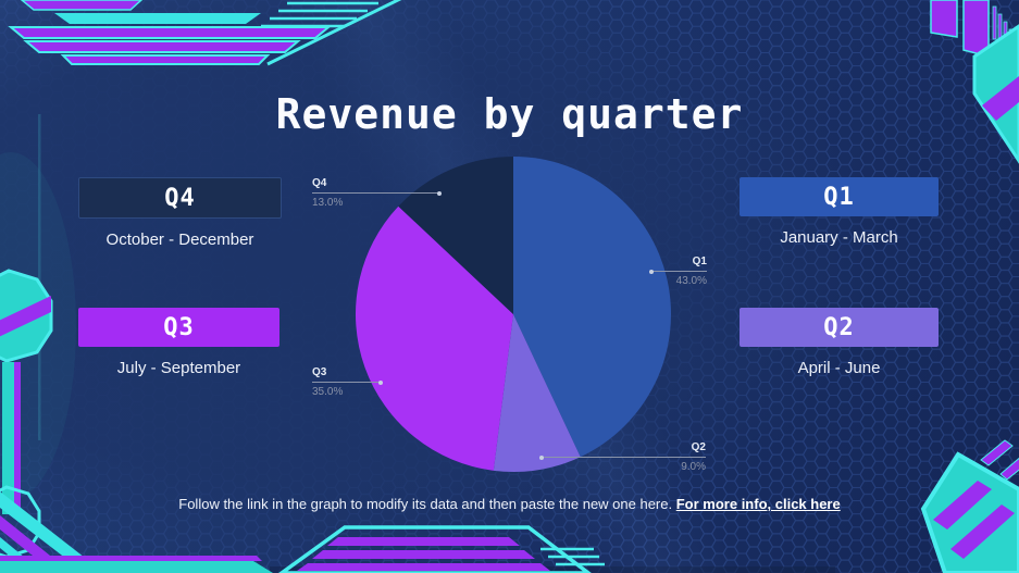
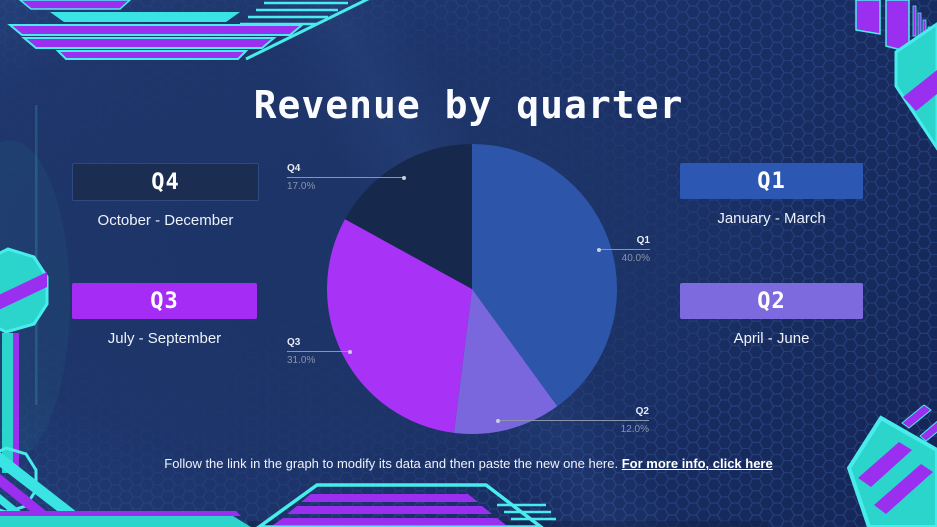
Q1: 43.0% -> 40.0%
Q2: 9.0% -> 12.0%
Q3: 35.0% -> 31.0%
Q4: 13.0% -> 17.0%
